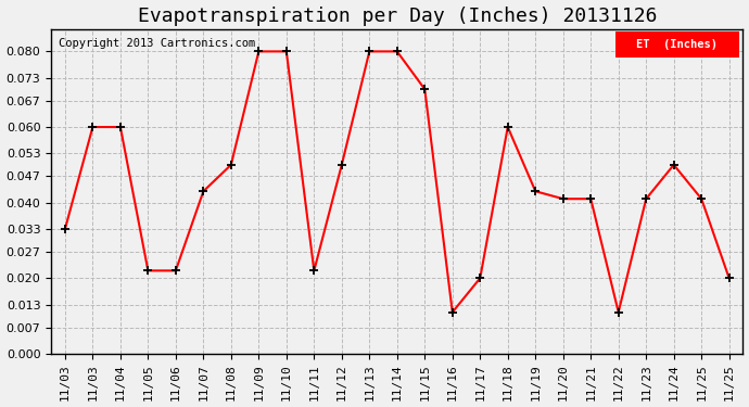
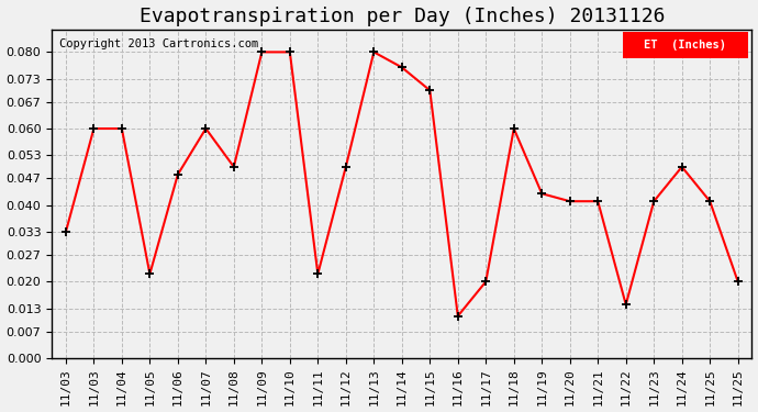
11/06: 0.022 -> 0.048
11/07: 0.043 -> 0.060
11/14: 0.080 -> 0.076
11/22: 0.011 -> 0.014
